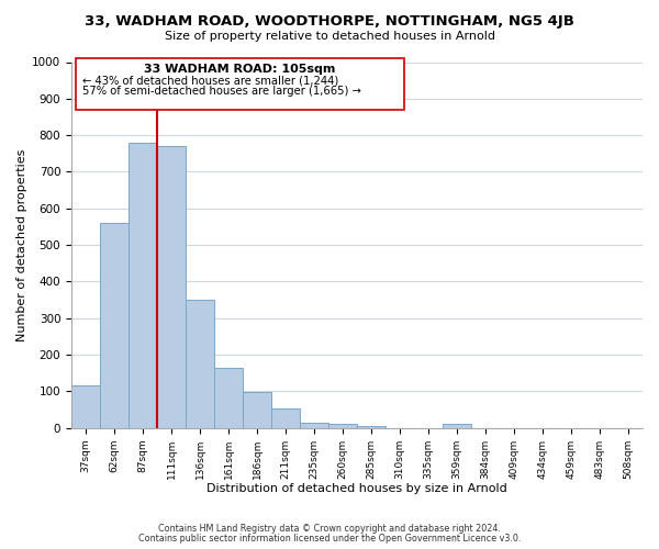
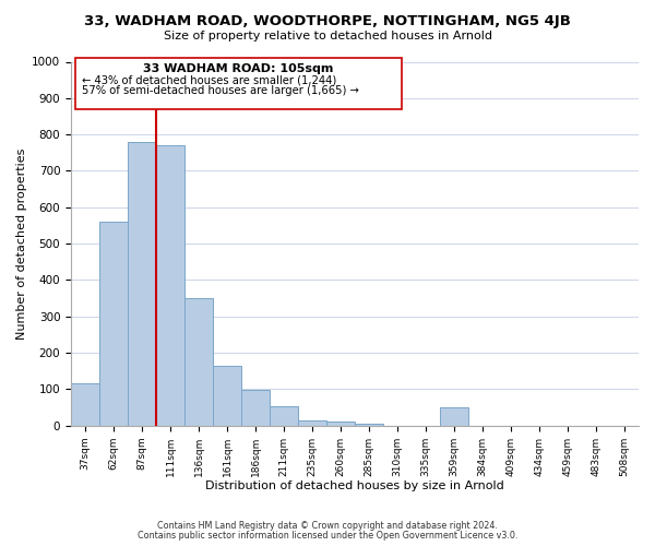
359sqm: 10 -> 50
